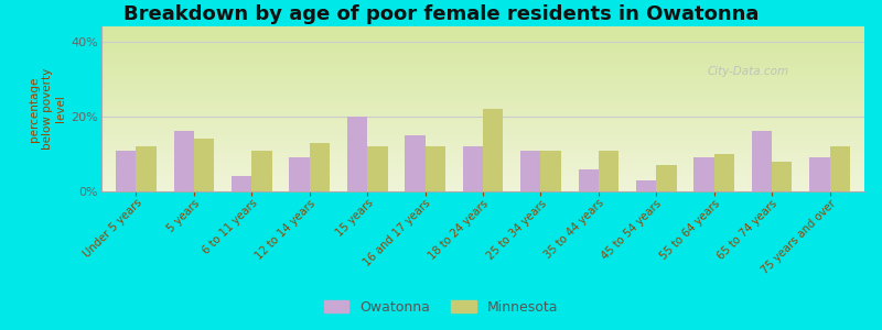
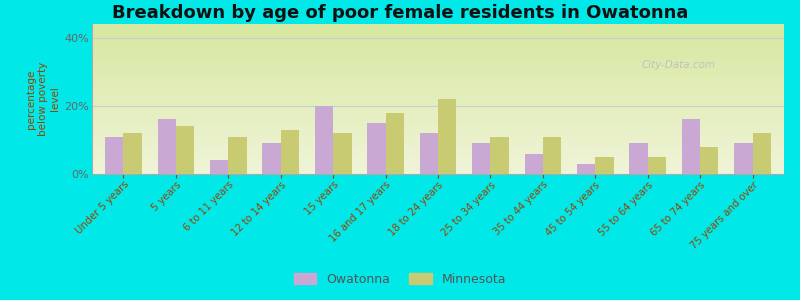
Minnesota/16 and 17 years: 12% -> 18%
Owatonna/25 to 34 years: 11% -> 9%
Minnesota/45 to 54 years: 7% -> 5%
Minnesota/55 to 64 years: 10% -> 5%
